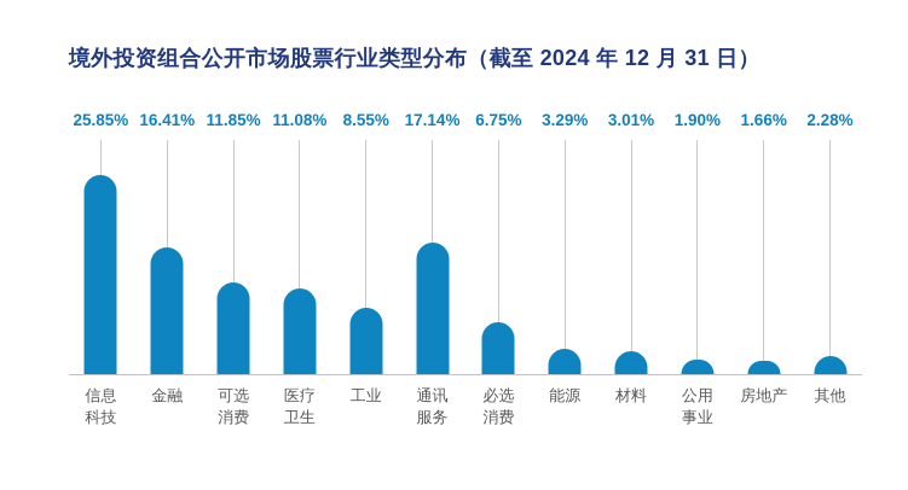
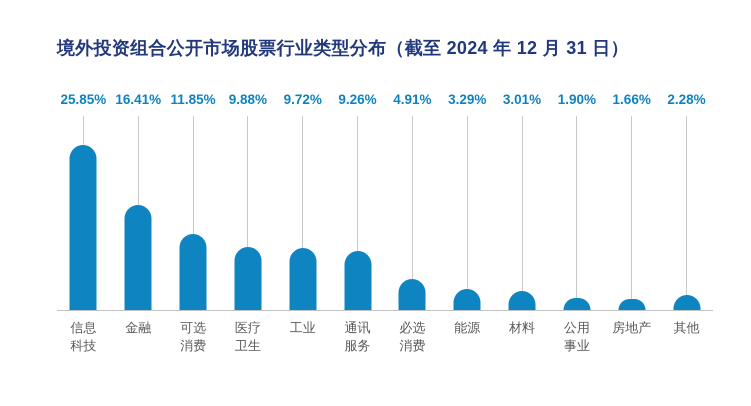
医疗卫生: 11.08% -> 9.88%
工业: 8.55% -> 9.72%
通讯服务: 17.14% -> 9.26%
必选消费: 6.75% -> 4.91%
